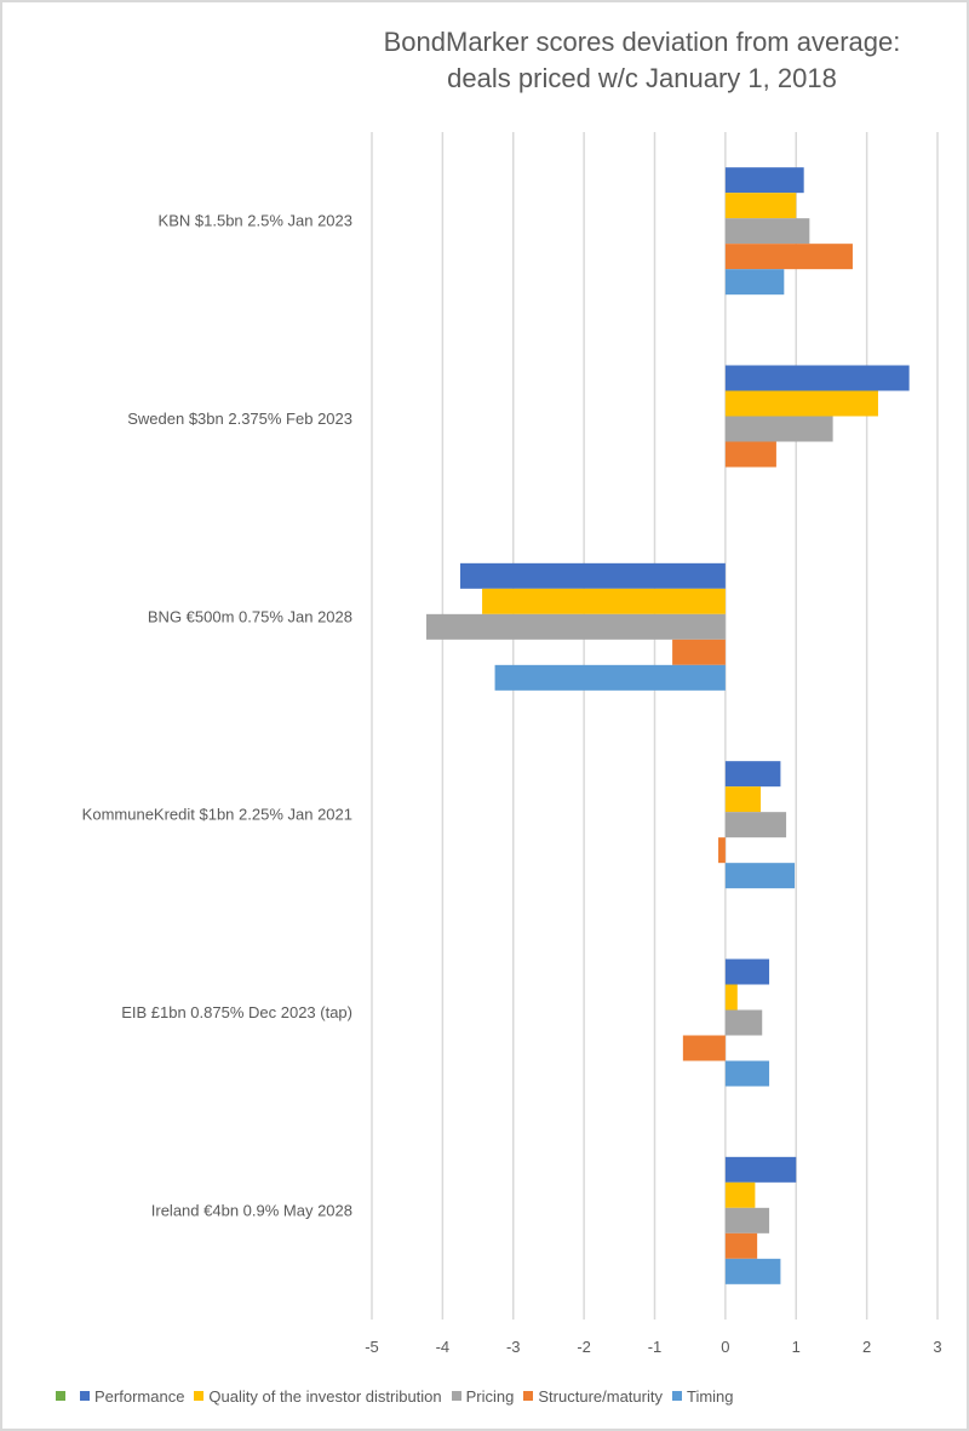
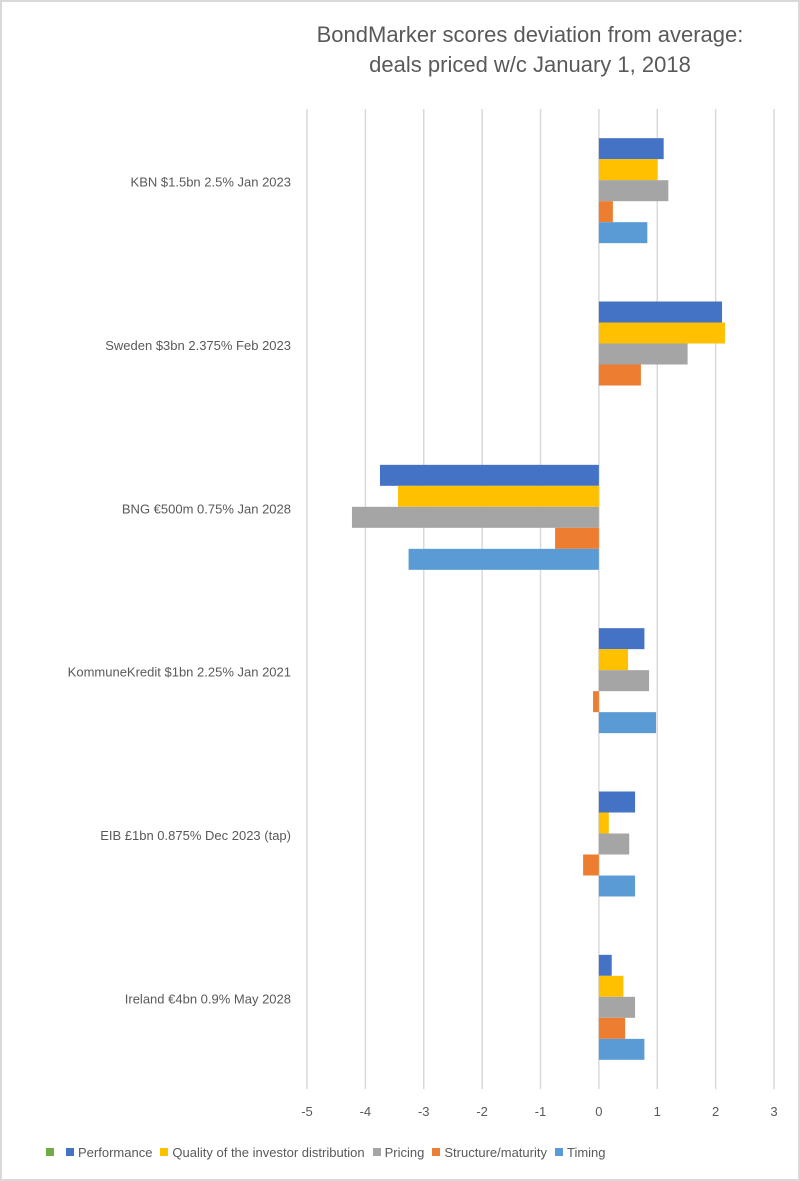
Structure/maturity/KBN $1.5bn 2.5% Jan 2023: 1.8 -> 0.2
Performance/Sweden $3bn 2.375% Feb 2023: 2.6 -> 2.1
Structure/maturity/EIB £1bn 0.875% Dec 2023 (tap): -0.6 -> -0.3
Performance/Ireland €4bn 0.9% May 2028: 1.0 -> 0.2
